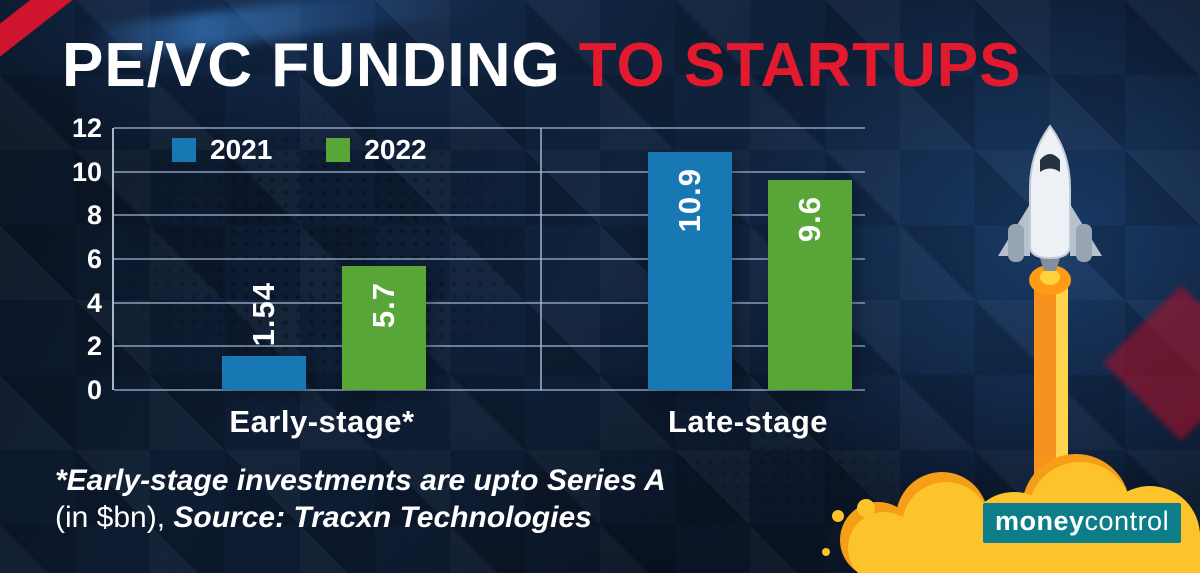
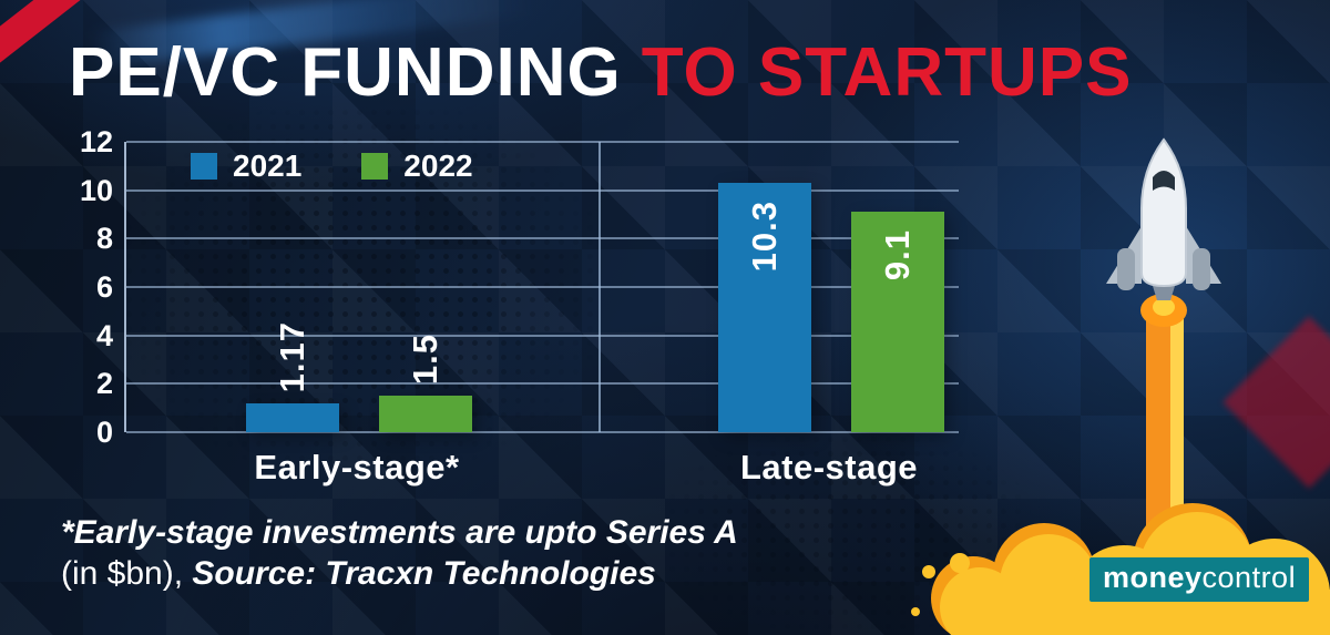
2021/Early-stage*: 1.54 -> 1.17
2022/Early-stage*: 5.7 -> 1.5
2021/Late-stage: 10.9 -> 10.3
2022/Late-stage: 9.6 -> 9.1
